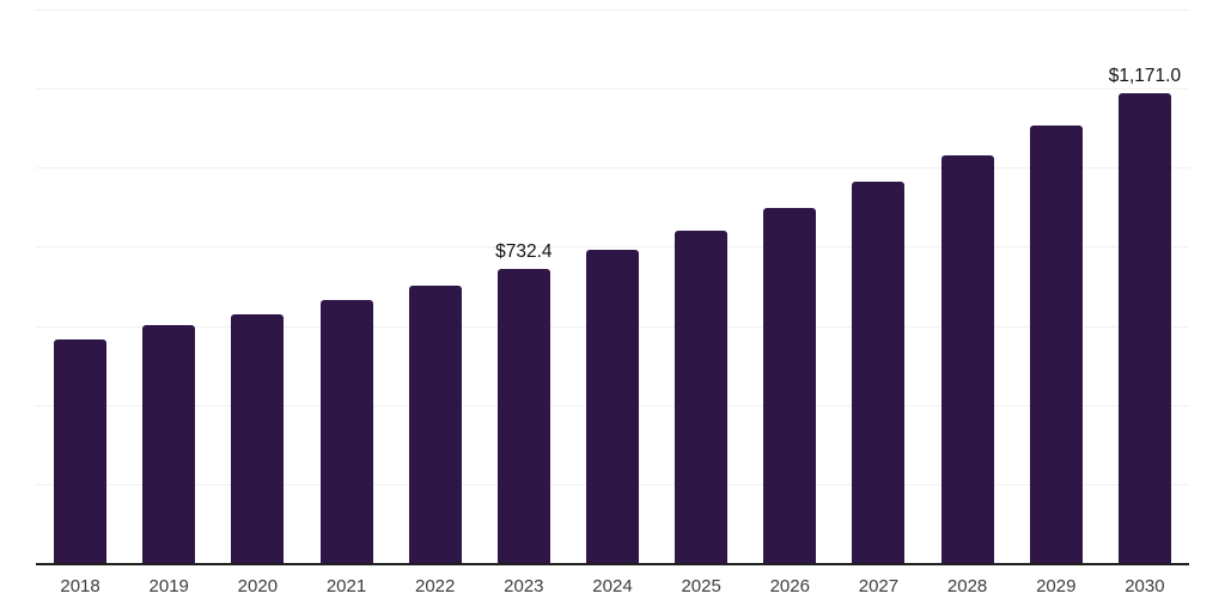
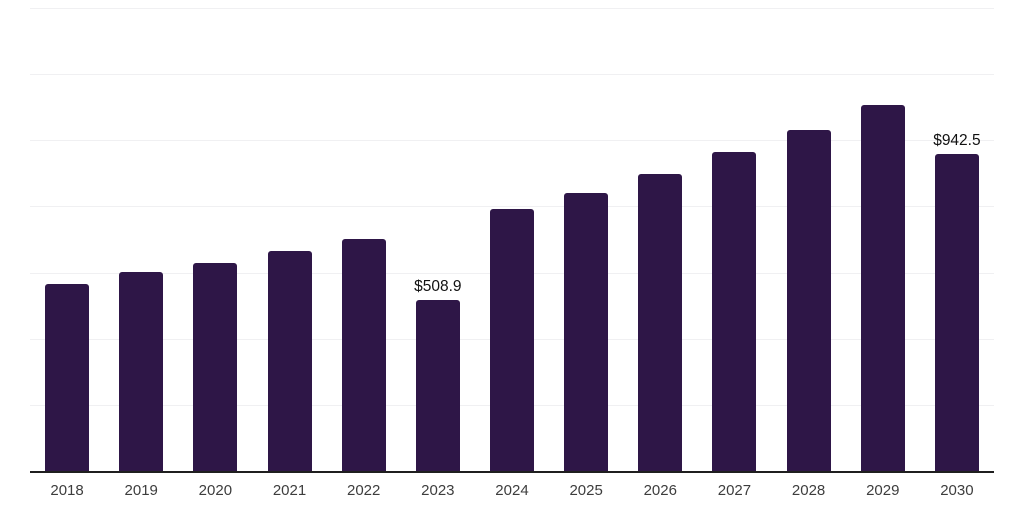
2023: $732.4 -> $508.9
2030: $1,171.0 -> $942.5
